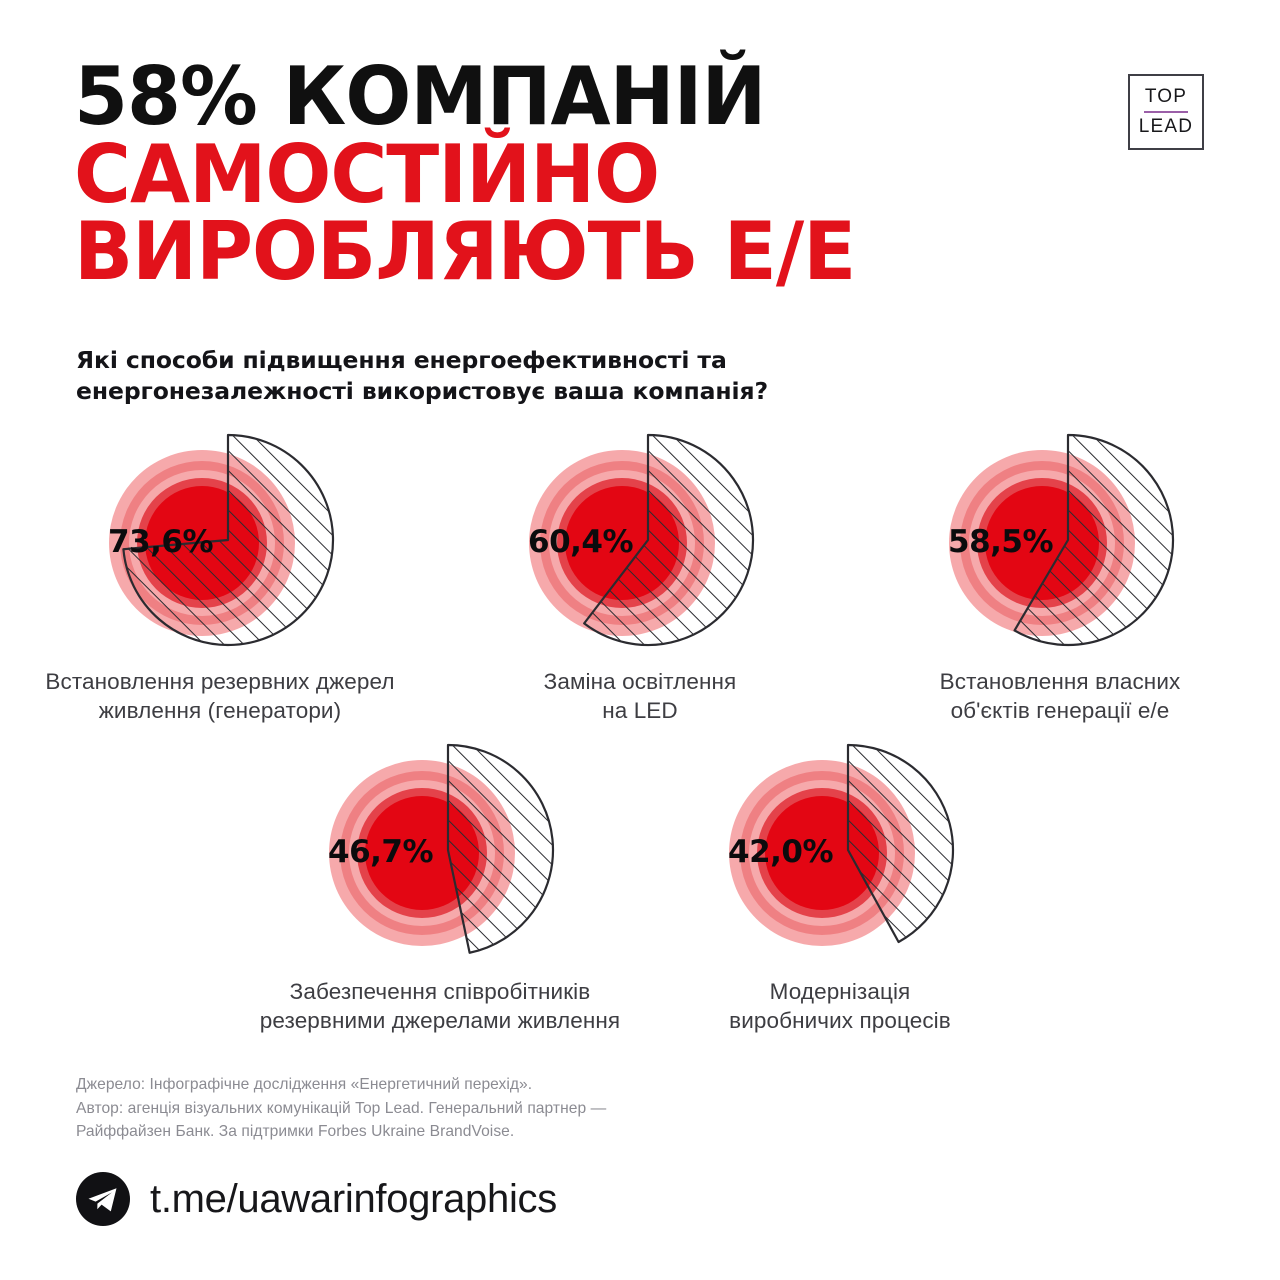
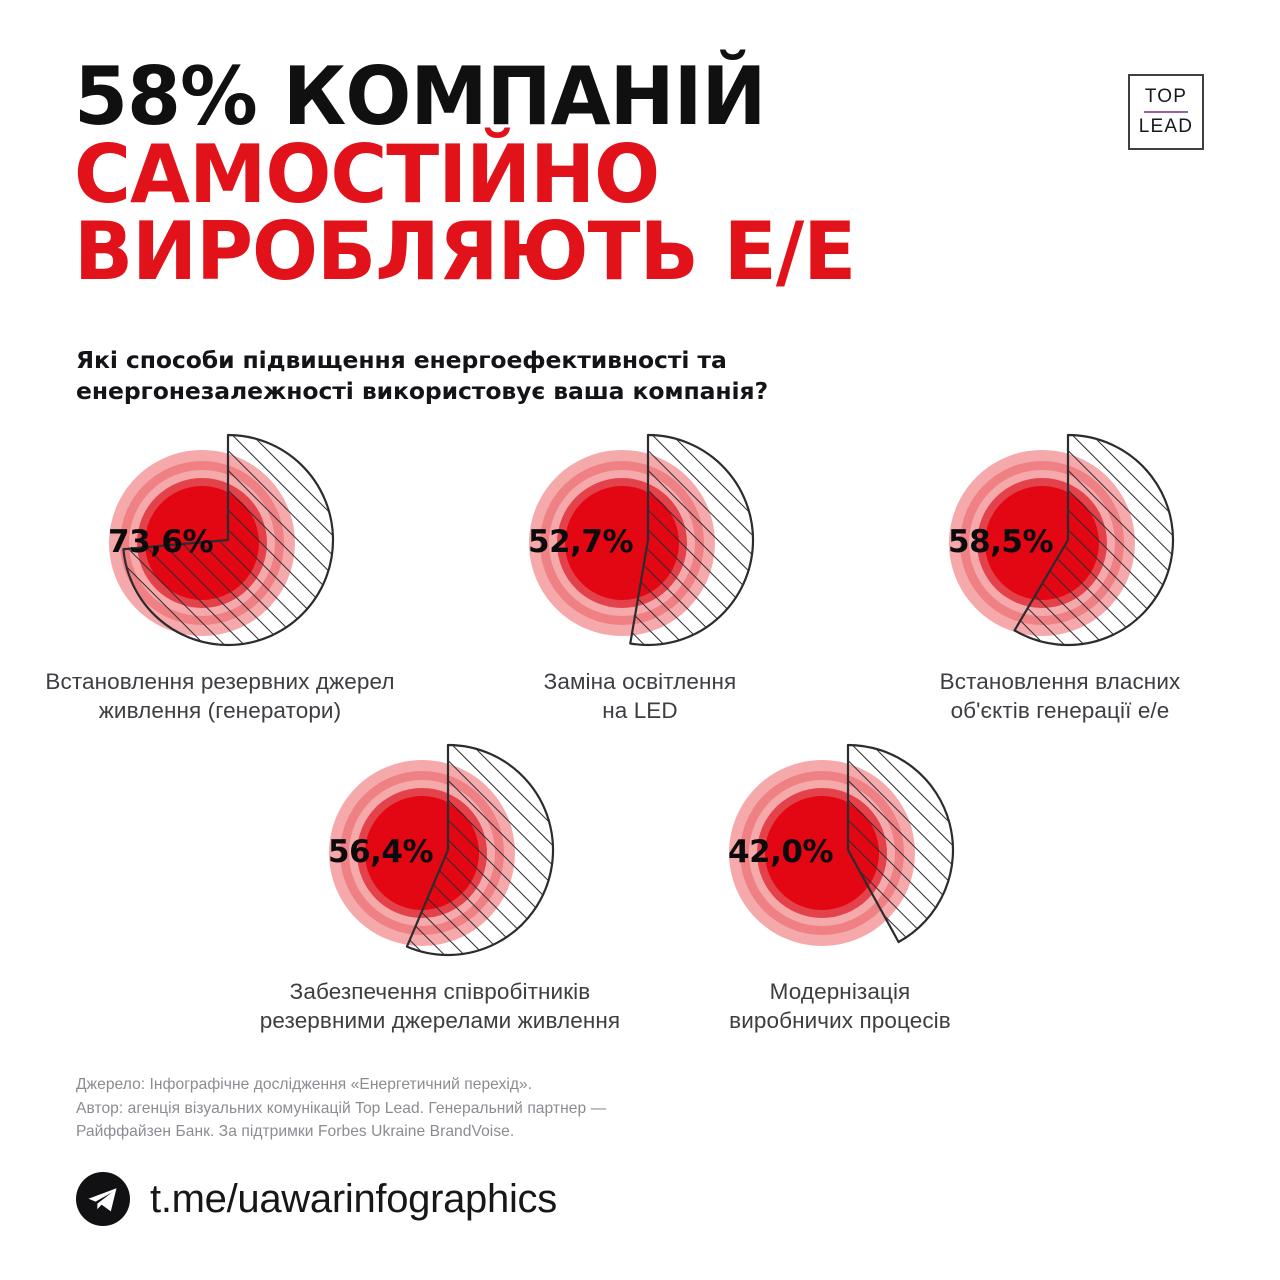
Заміна освітлення на LED: 60,4% -> 52,7%
Забезпечення співробітників резервними джерелами живлення: 46,7% -> 56,4%
